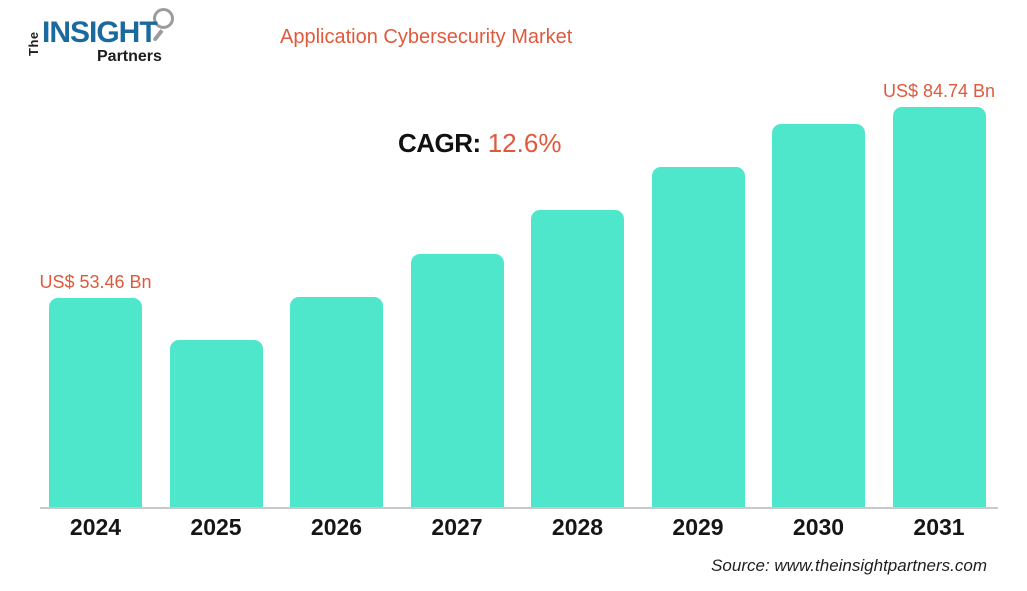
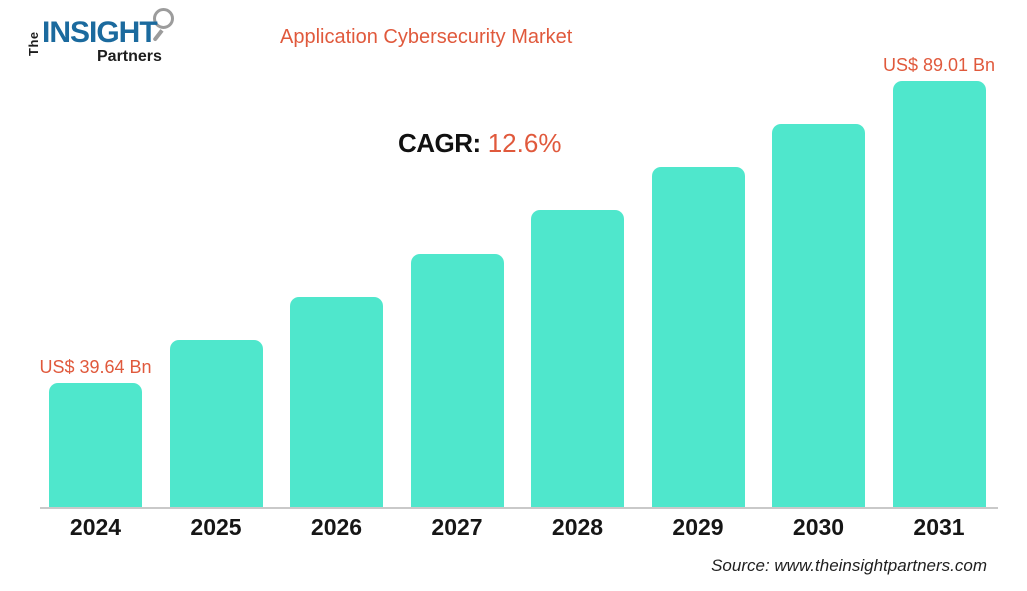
2024: 53.46 -> 39.64
2031: 84.74 -> 89.01
